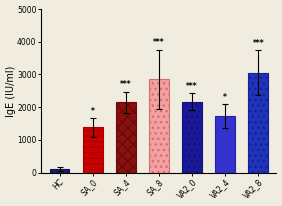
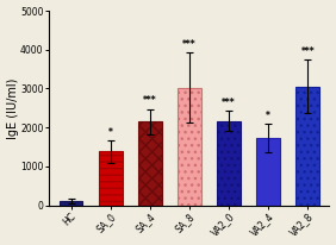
SA_8: 2850 -> 3020
